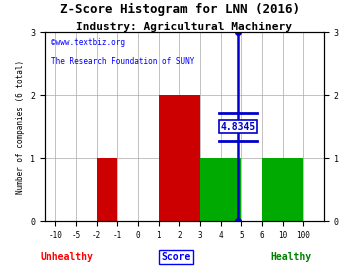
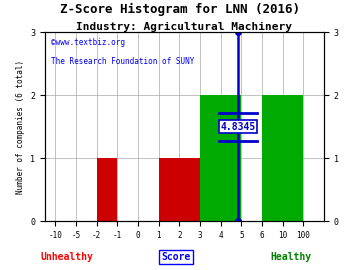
2: 2 -> 1
4: 1 -> 2
10: 1 -> 2
